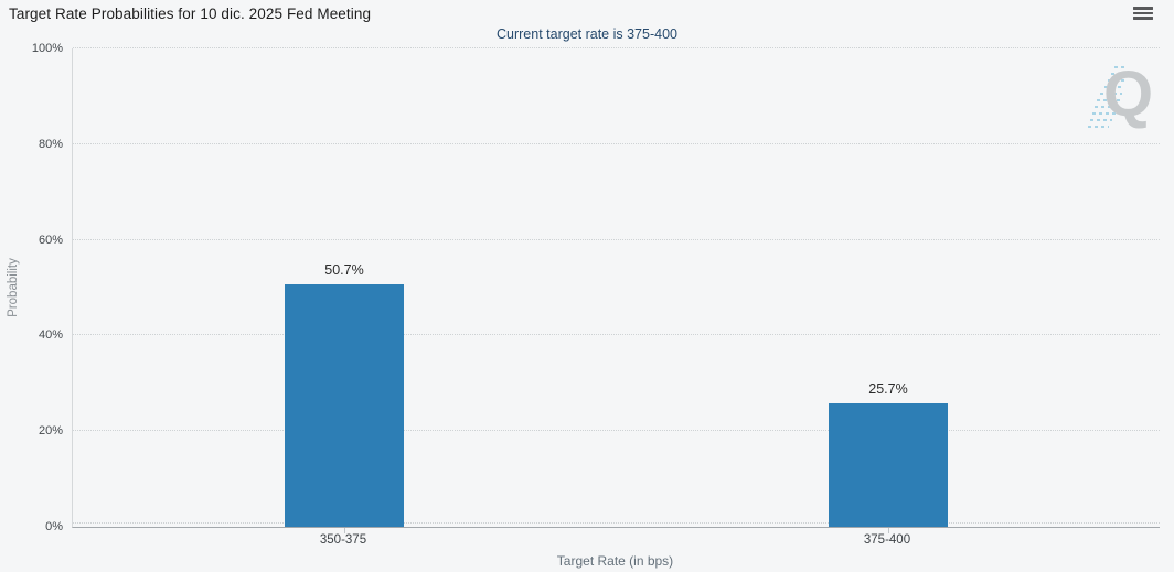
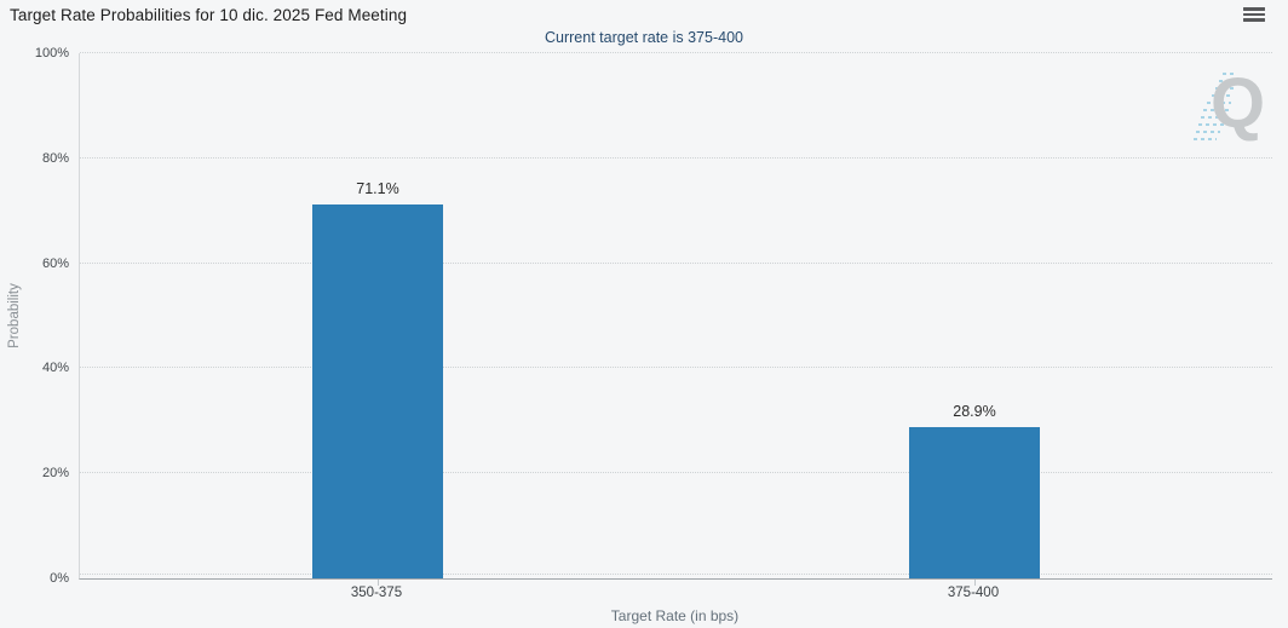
350-375: 50.7% -> 71.1%
375-400: 25.7% -> 28.9%
